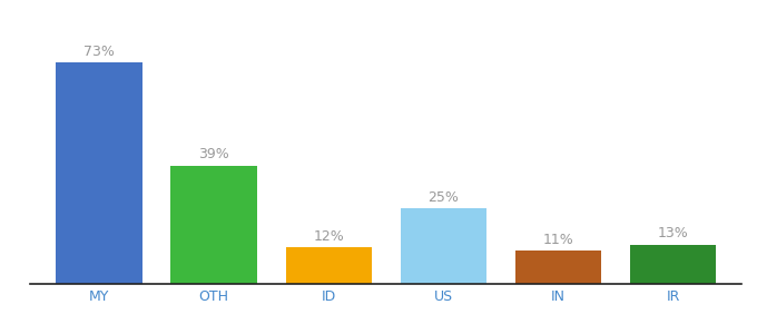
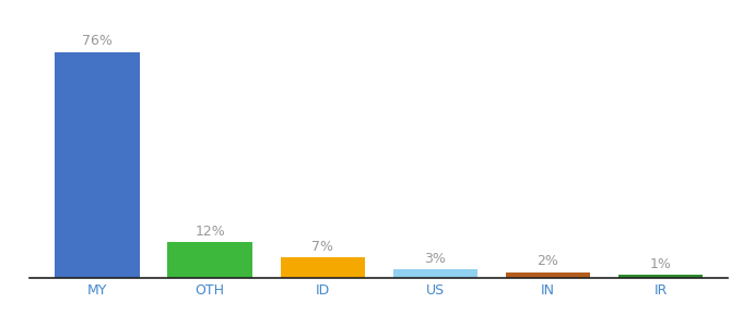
MY: 73% -> 76%
OTH: 39% -> 12%
ID: 12% -> 7%
US: 25% -> 3%
IN: 11% -> 2%
IR: 13% -> 1%
